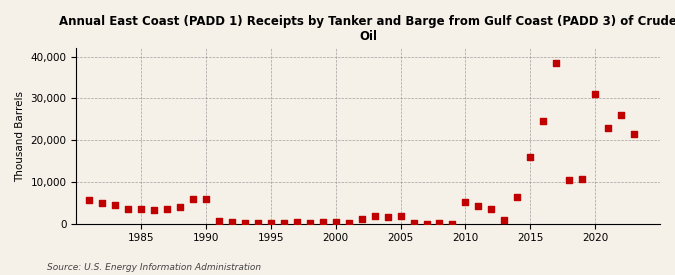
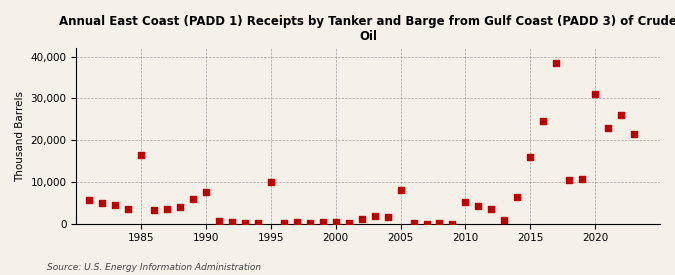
1985: 3,500 -> 16,500
1990: 6,000 -> 7,500
1995: 300 -> 10,000
2005: 1,800 -> 8,000
